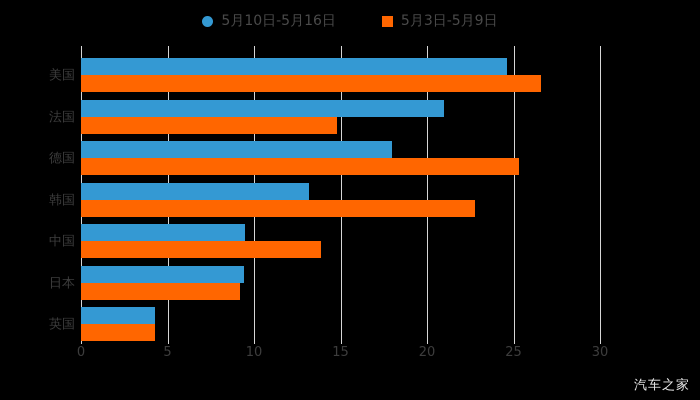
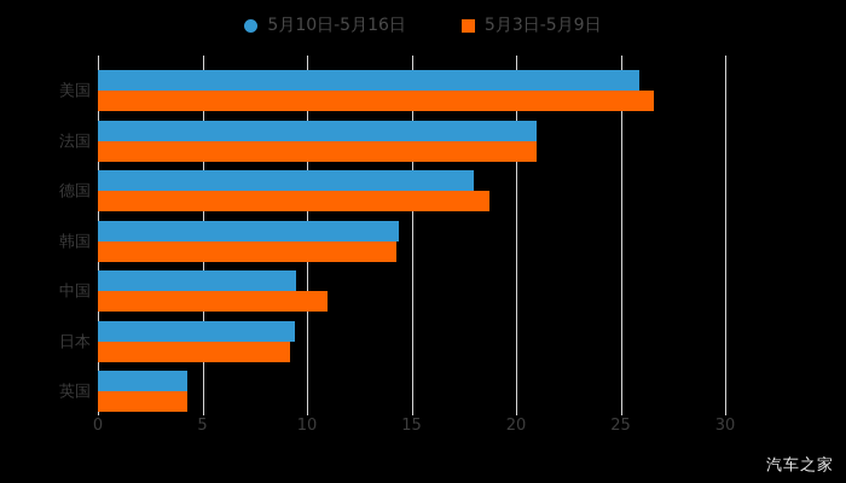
5月10日-5月16日/美国: 24.6 -> 25.9
5月3日-5月9日/法国: 14.8 -> 21.0
5月3日-5月9日/德国: 25.3 -> 18.7
5月10日-5月16日/韩国: 13.2 -> 14.4
5月3日-5月9日/韩国: 22.8 -> 14.3
5月3日-5月9日/中国: 13.9 -> 11.0
